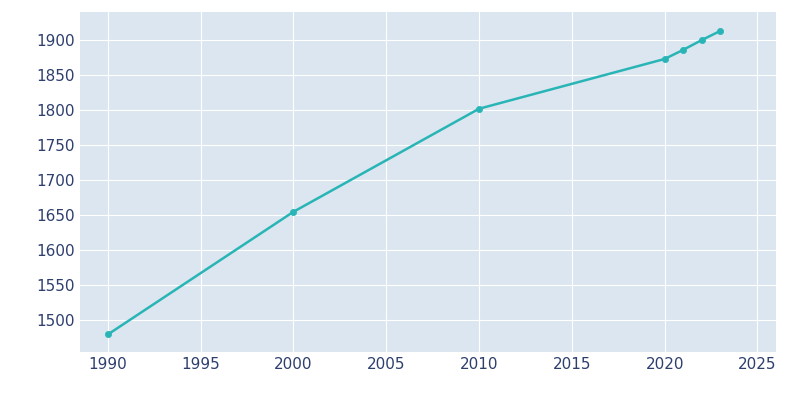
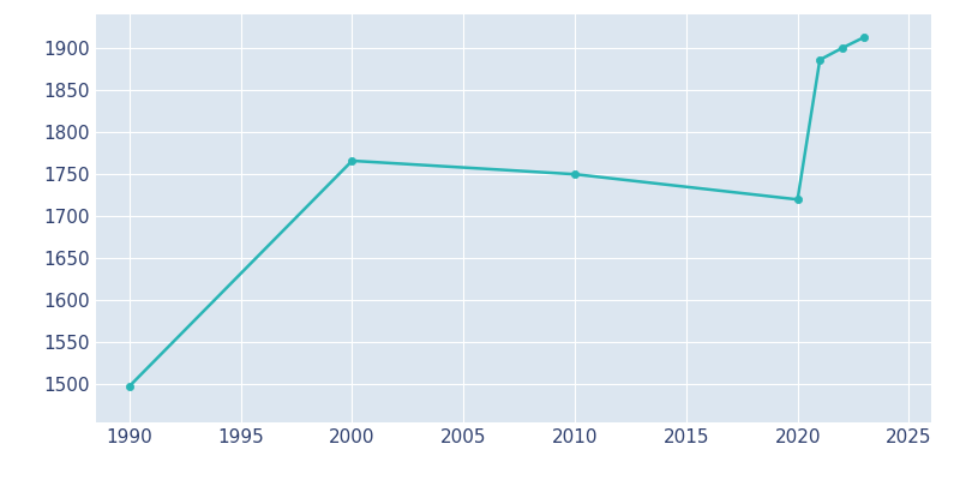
1990: 1480 -> 1498
2000: 1655 -> 1766
2010: 1802 -> 1750
2020: 1873 -> 1720
